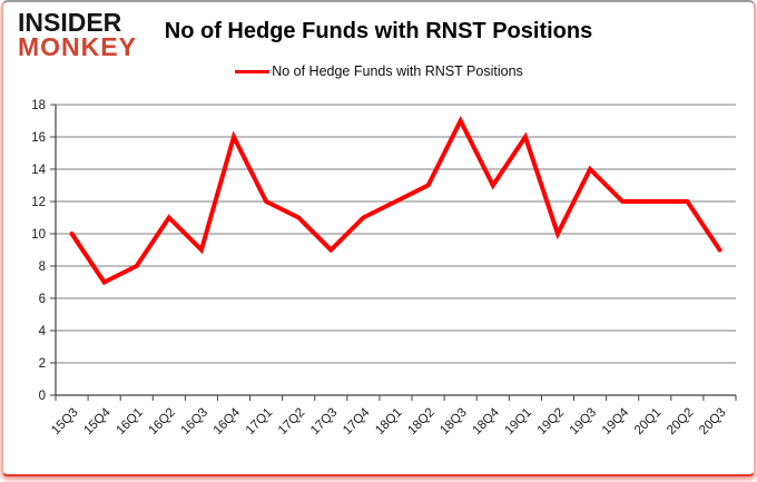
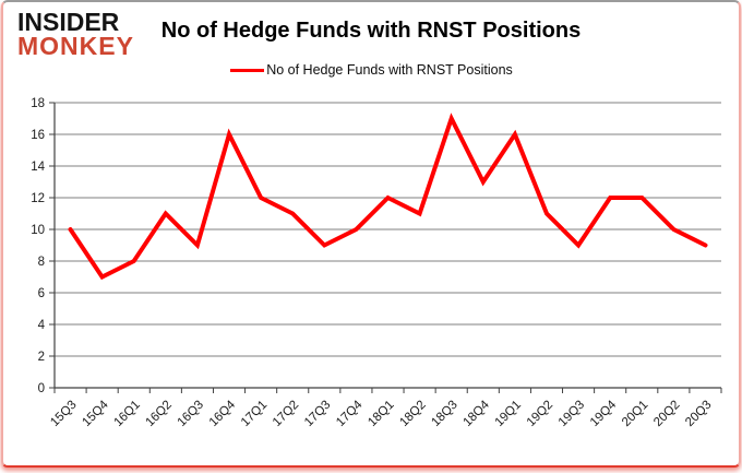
17Q4: 11 -> 10
18Q2: 13 -> 11
19Q2: 10 -> 11
19Q3: 14 -> 9
20Q2: 12 -> 10
